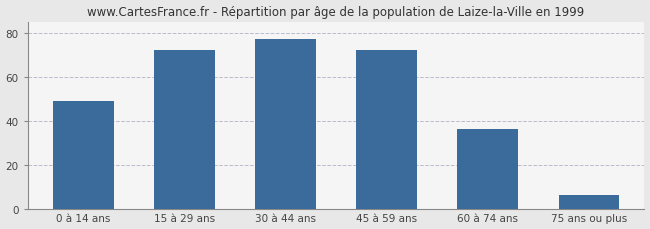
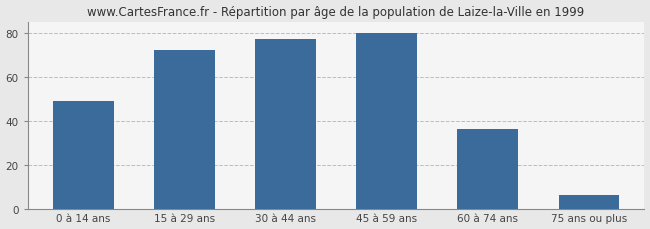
45 à 59 ans: 72 -> 80
